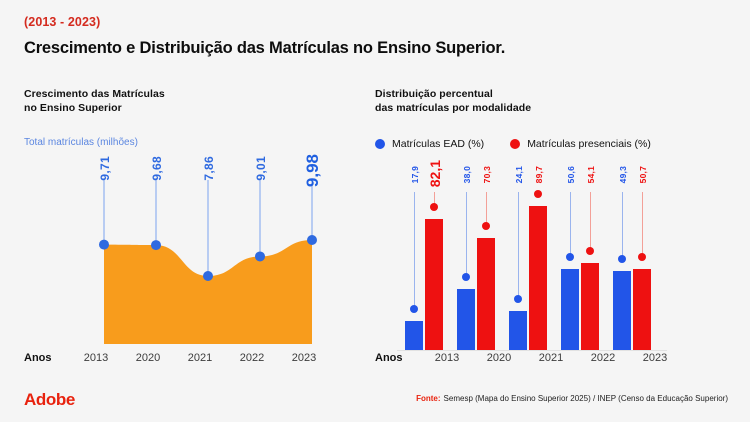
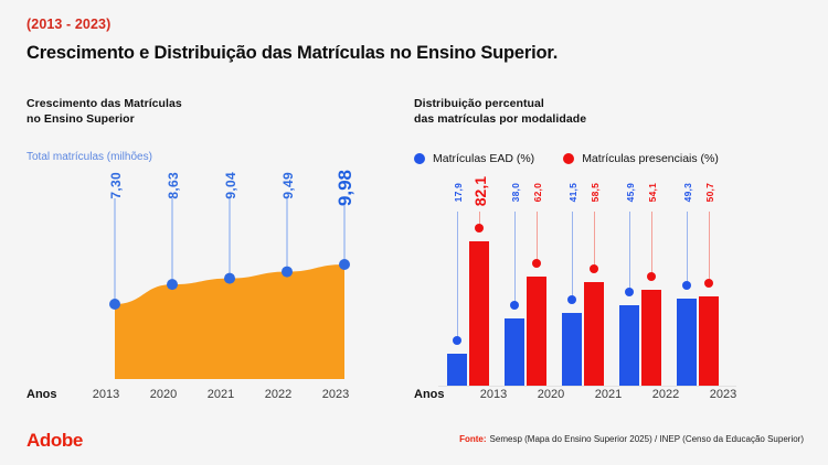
Crescimento das Matrículas no Ensino Superior/2013: 9,71 -> 7,30
Crescimento das Matrículas no Ensino Superior/2020: 9,68 -> 8,63
Crescimento das Matrículas no Ensino Superior/2021: 7,86 -> 9,04
Crescimento das Matrículas no Ensino Superior/2022: 9,01 -> 9,49
Distribuição percentual das matrículas por modalidade/Matrículas presenciais (%)/2020: 70,3 -> 62,0
Distribuição percentual das matrículas por modalidade/Matrículas EAD (%)/2021: 24,1 -> 41,5
Distribuição percentual das matrículas por modalidade/Matrículas presenciais (%)/2021: 89,7 -> 58,5
Distribuição percentual das matrículas por modalidade/Matrículas EAD (%)/2022: 50,6 -> 45,9
